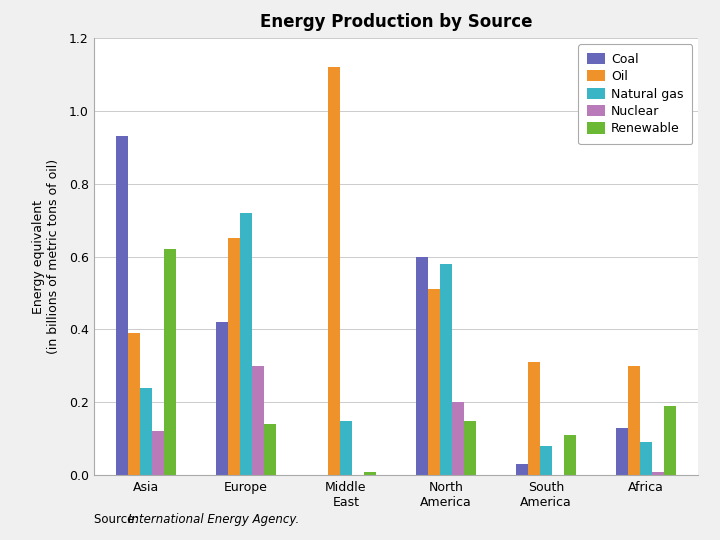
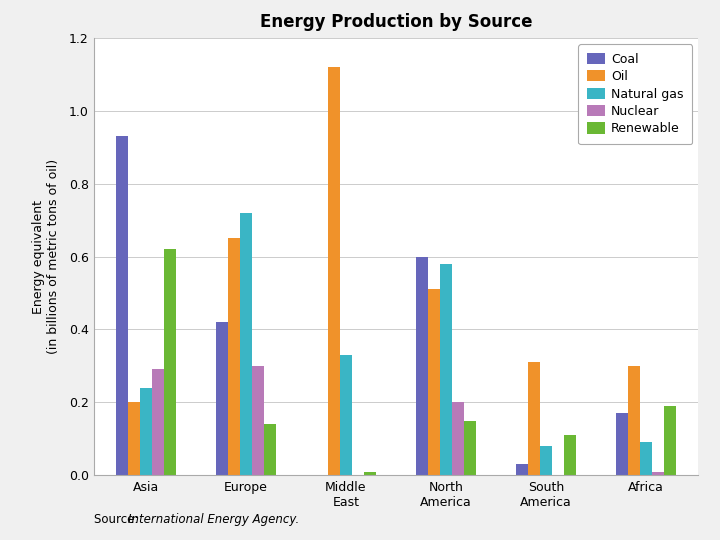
Oil/Asia: 0.39 -> 0.20
Nuclear/Asia: 0.12 -> 0.29
Natural gas/Middle East: 0.15 -> 0.33
Coal/Africa: 0.13 -> 0.17
